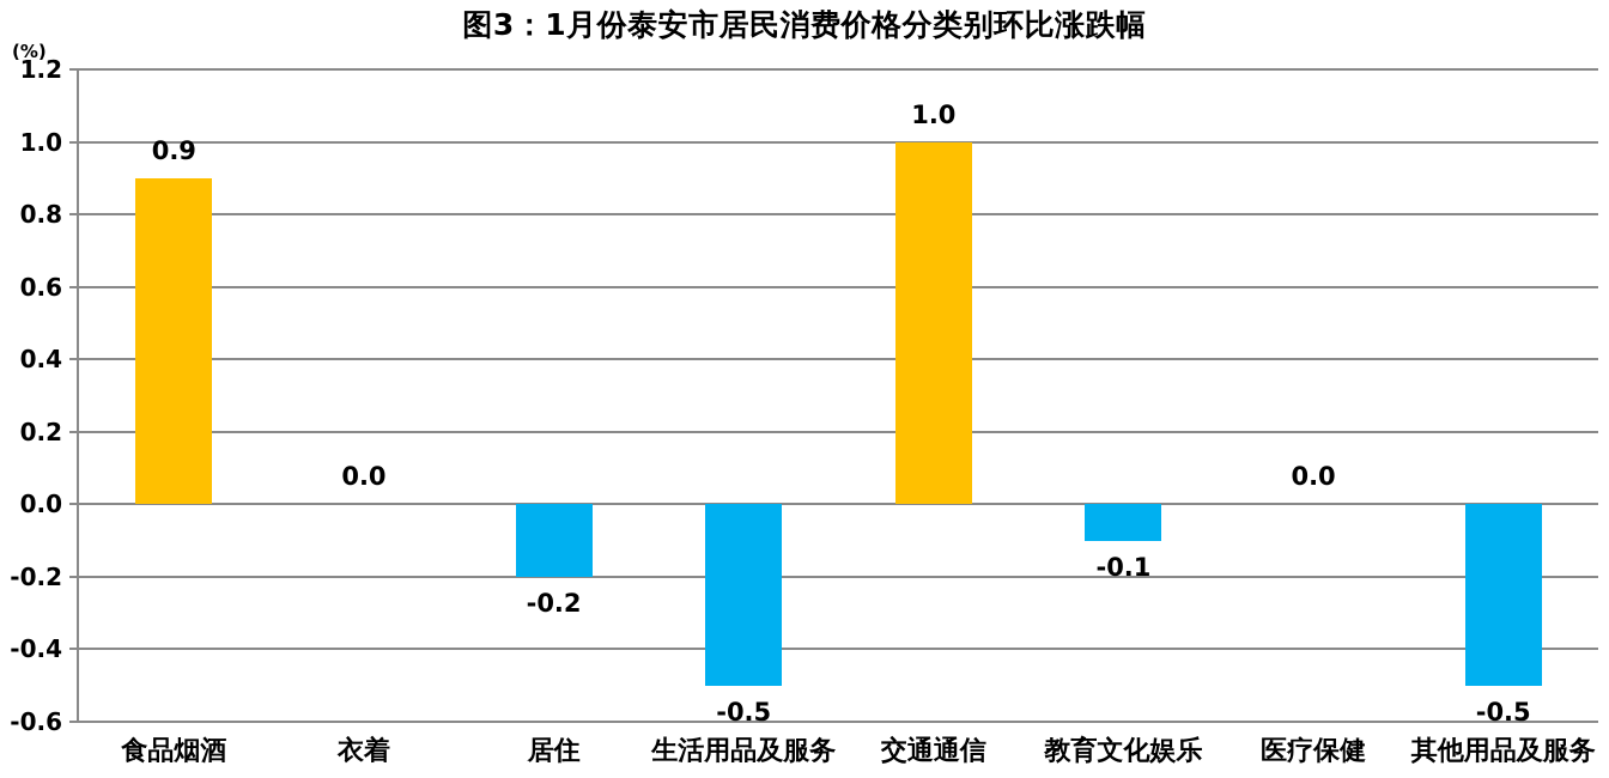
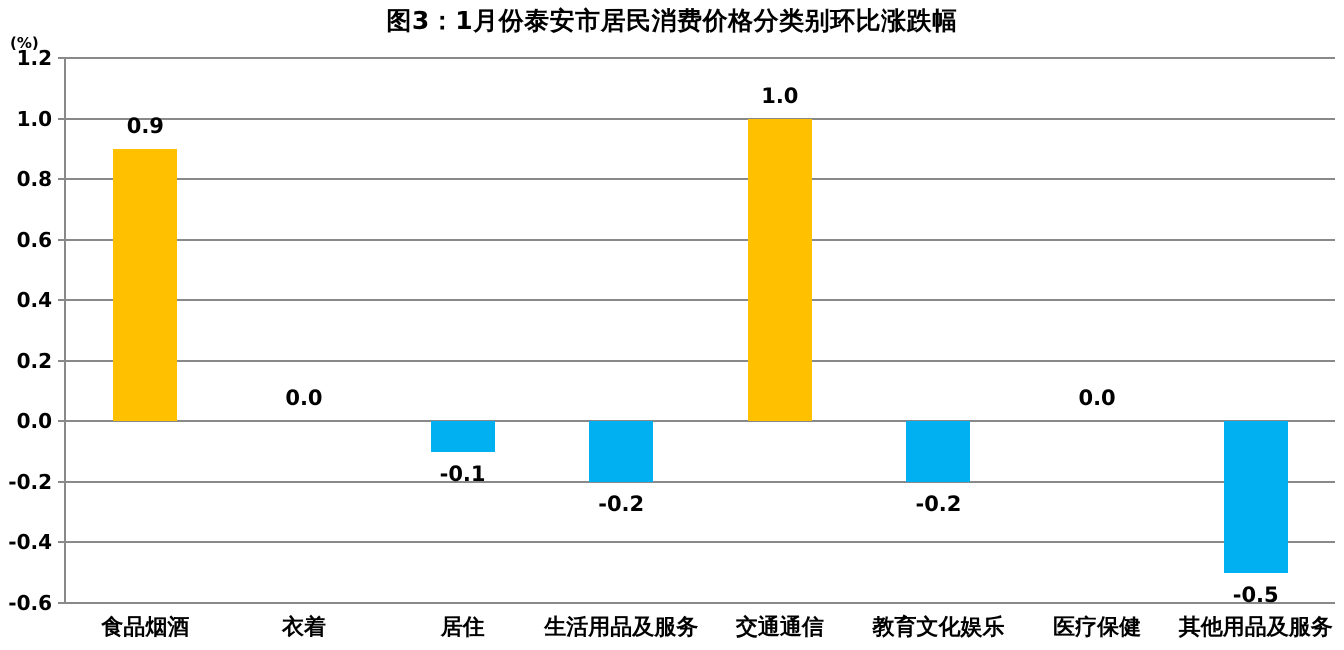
居住: -0.2 -> -0.1
生活用品及服务: -0.5 -> -0.2
教育文化娱乐: -0.1 -> -0.2
